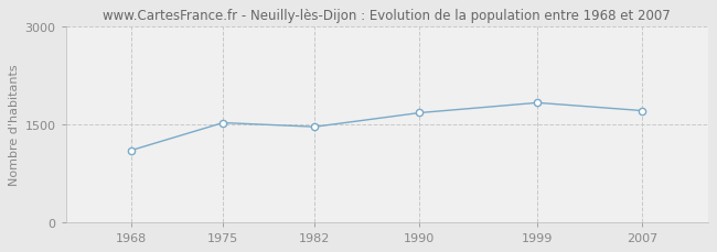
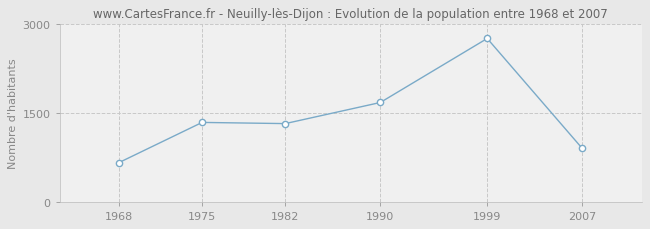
1968: 1100 -> 660
1975: 1520 -> 1340
1982: 1460 -> 1320
1999: 1830 -> 2760
2007: 1710 -> 900
